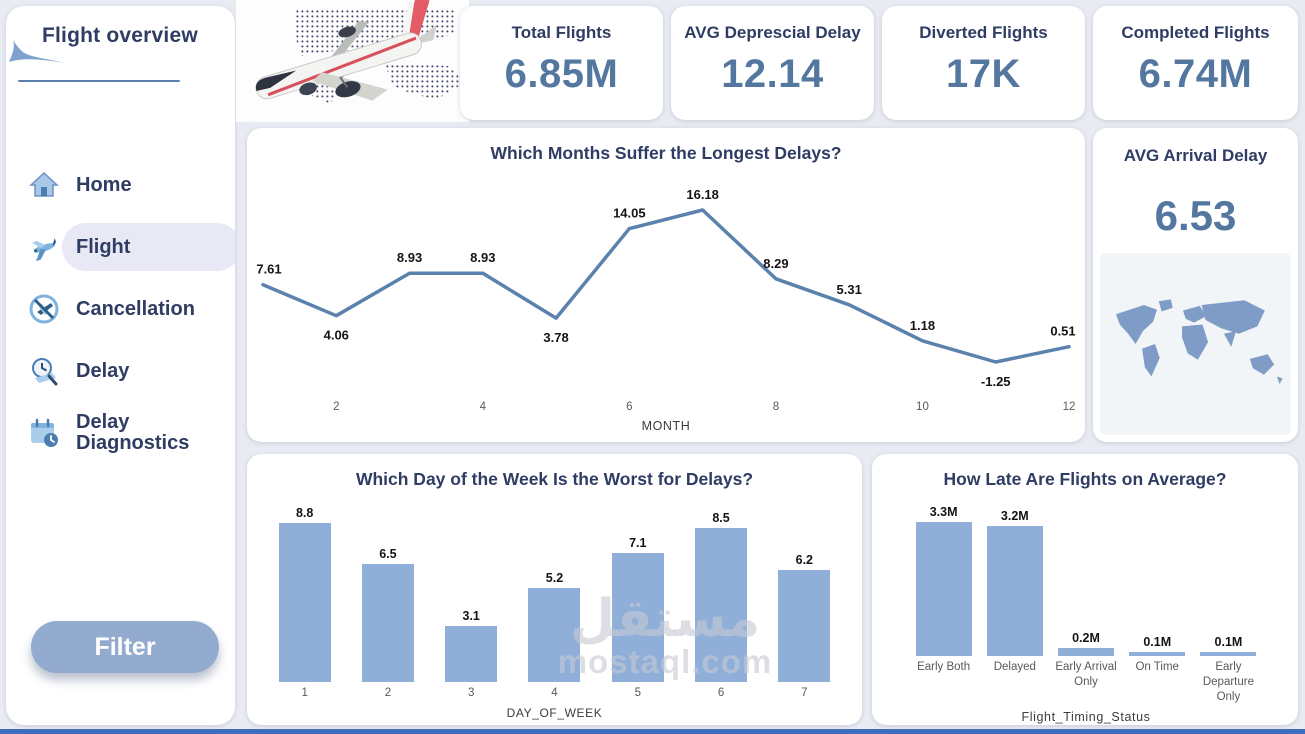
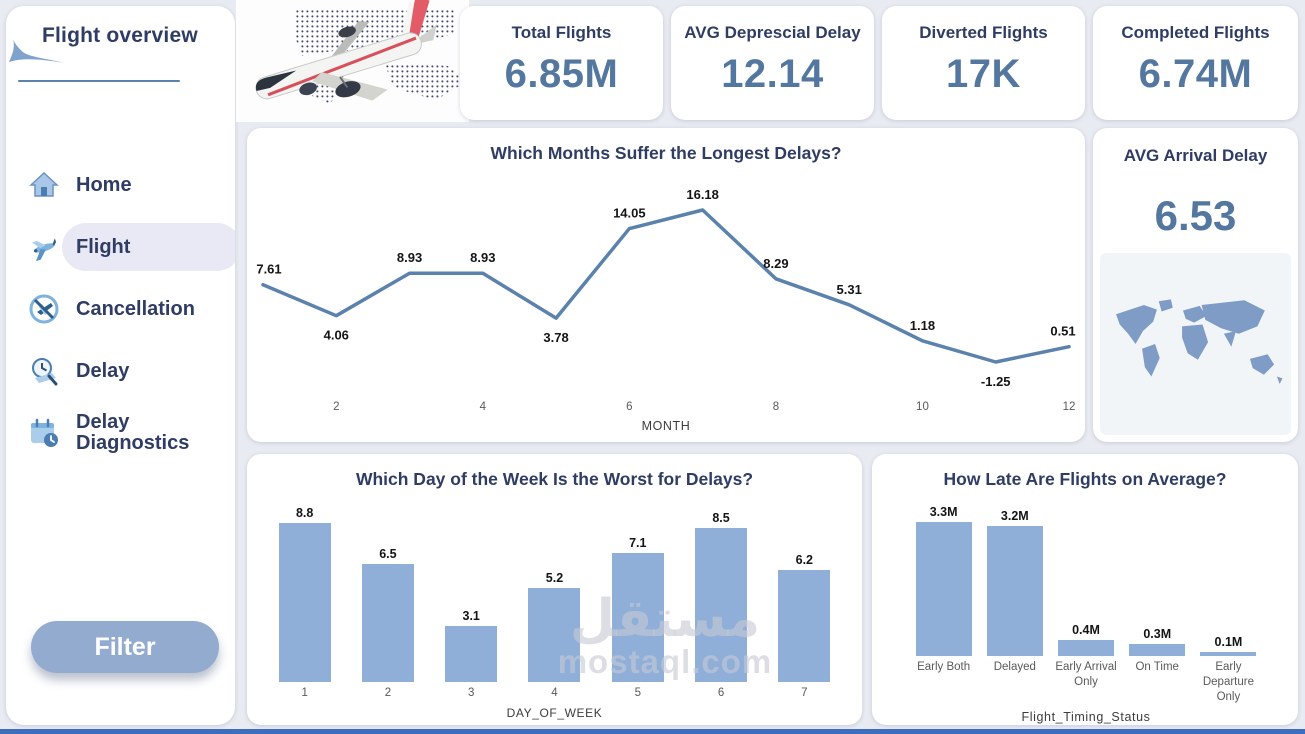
How Late Are Flights on Average?/Early Arrival Only: 0.2M -> 0.4M
How Late Are Flights on Average?/On Time: 0.1M -> 0.3M
